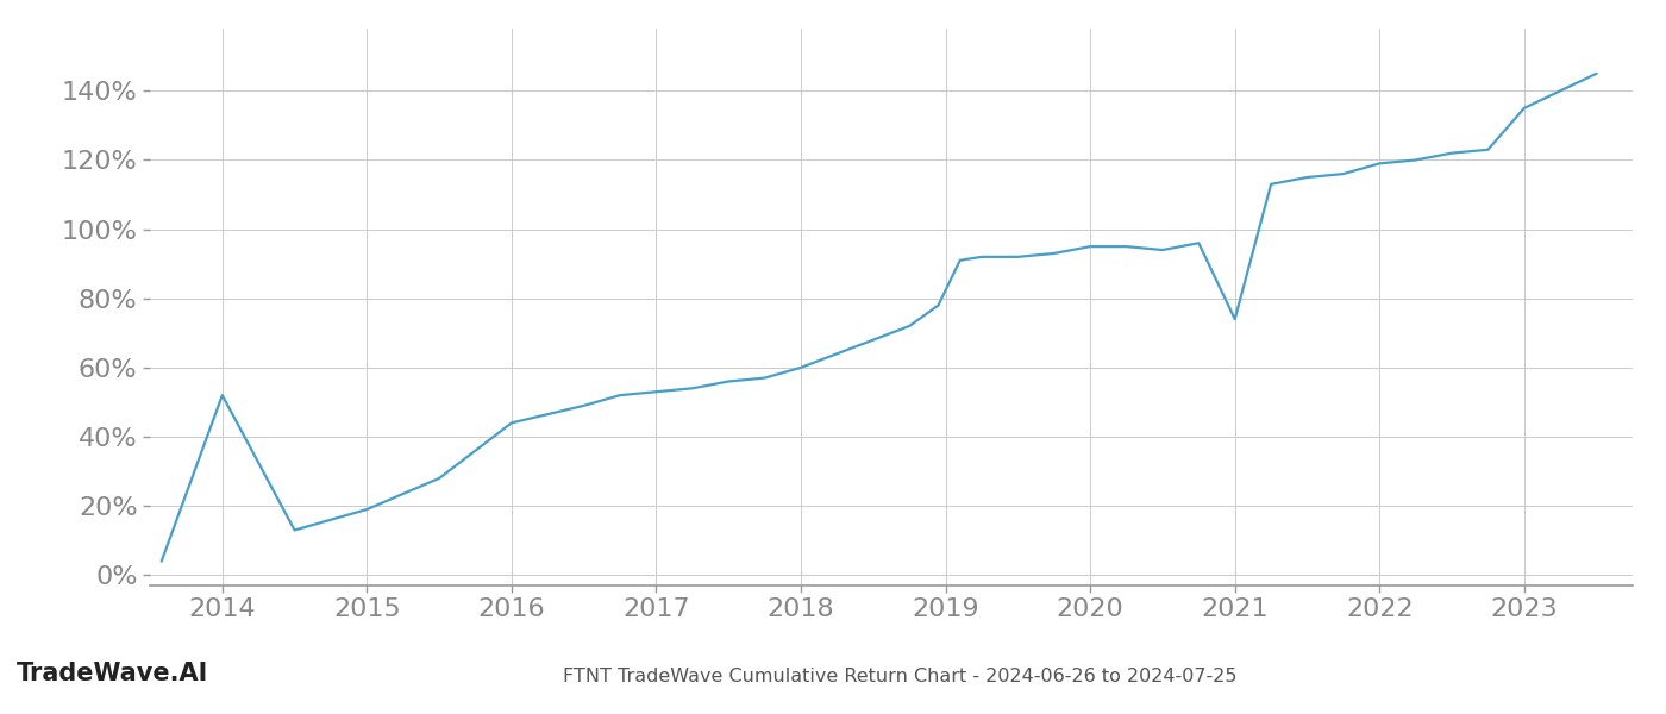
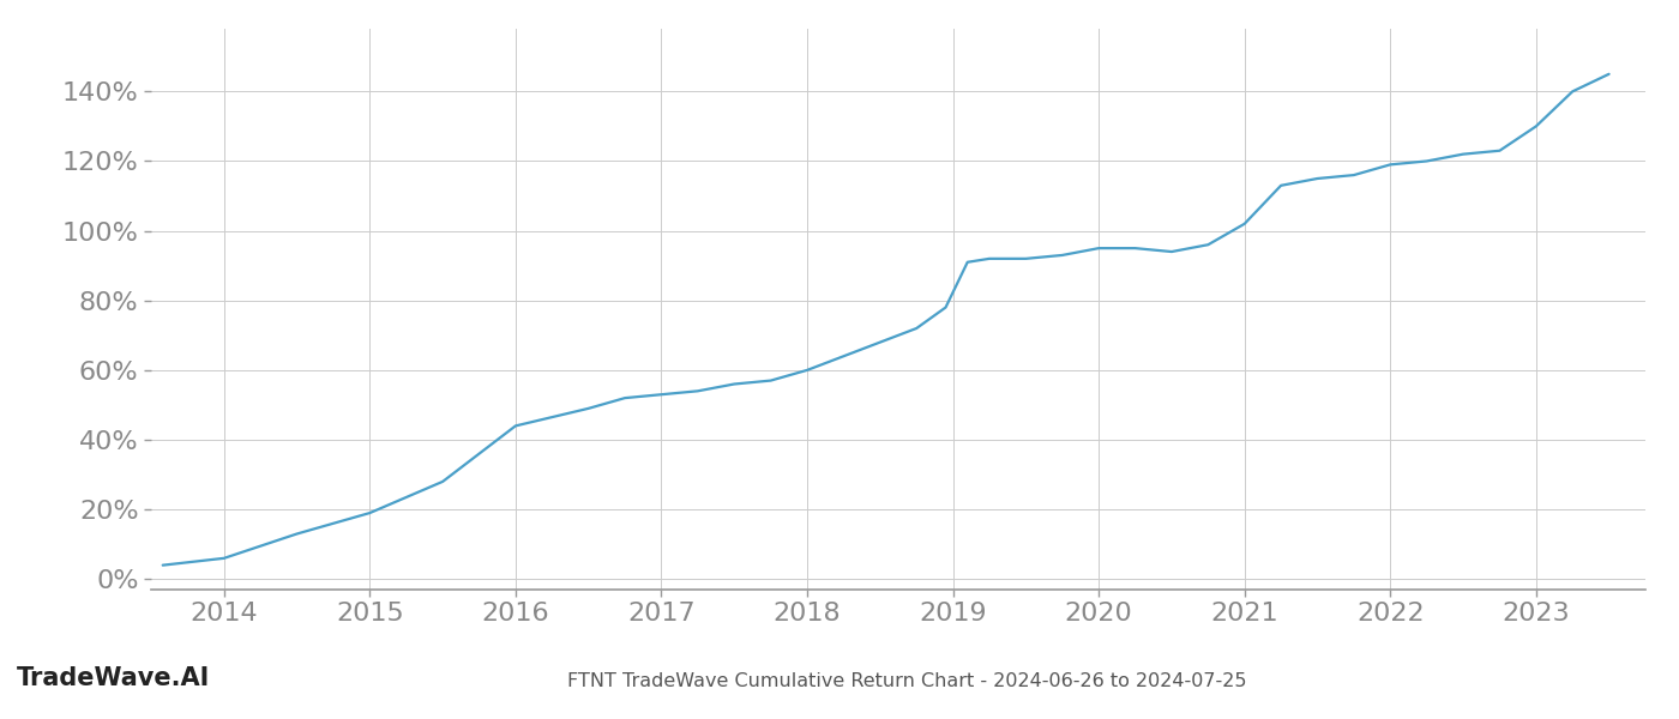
2014: 52% -> 6%
2021: 74% -> 102%
2023: 135% -> 130%
